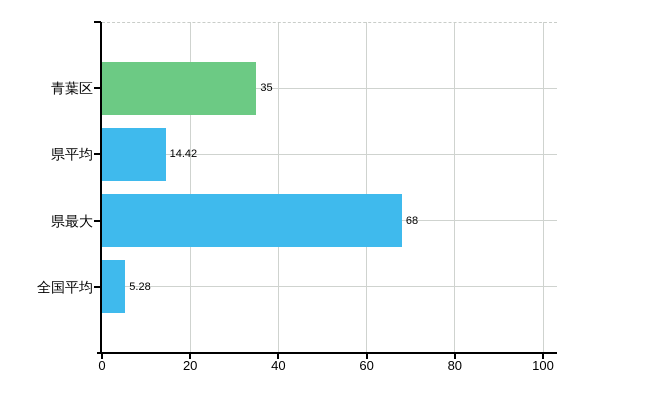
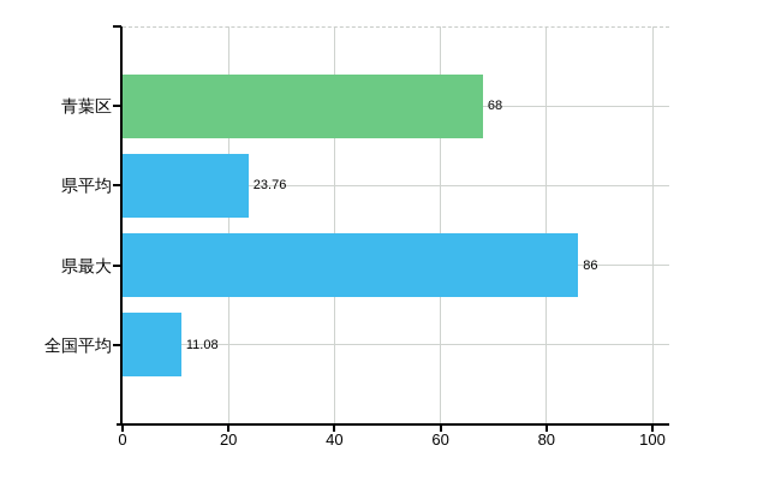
青葉区: 35 -> 68
県平均: 14.42 -> 23.76
県最大: 68 -> 86
全国平均: 5.28 -> 11.08
